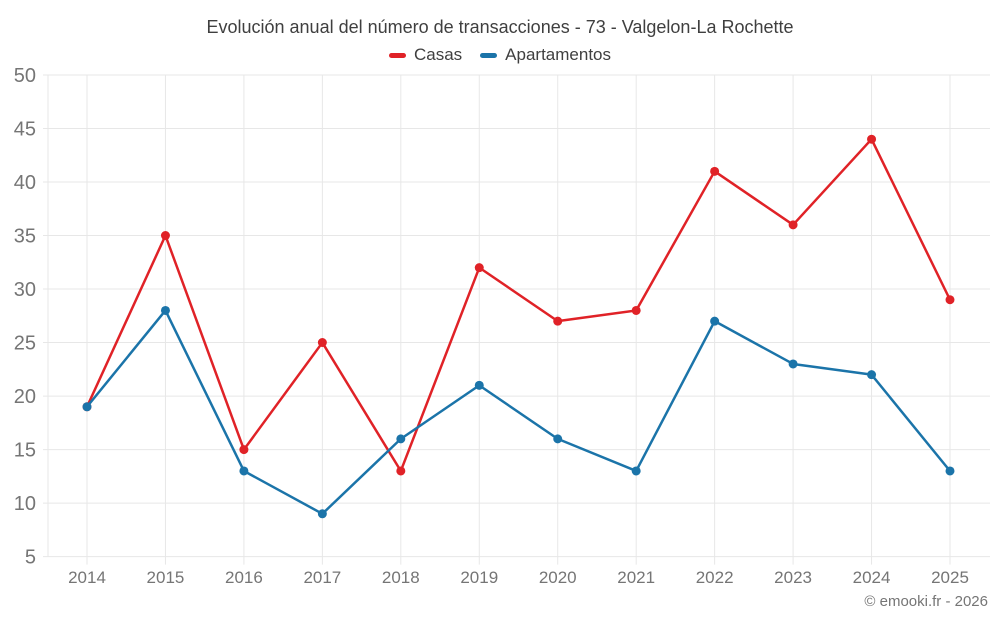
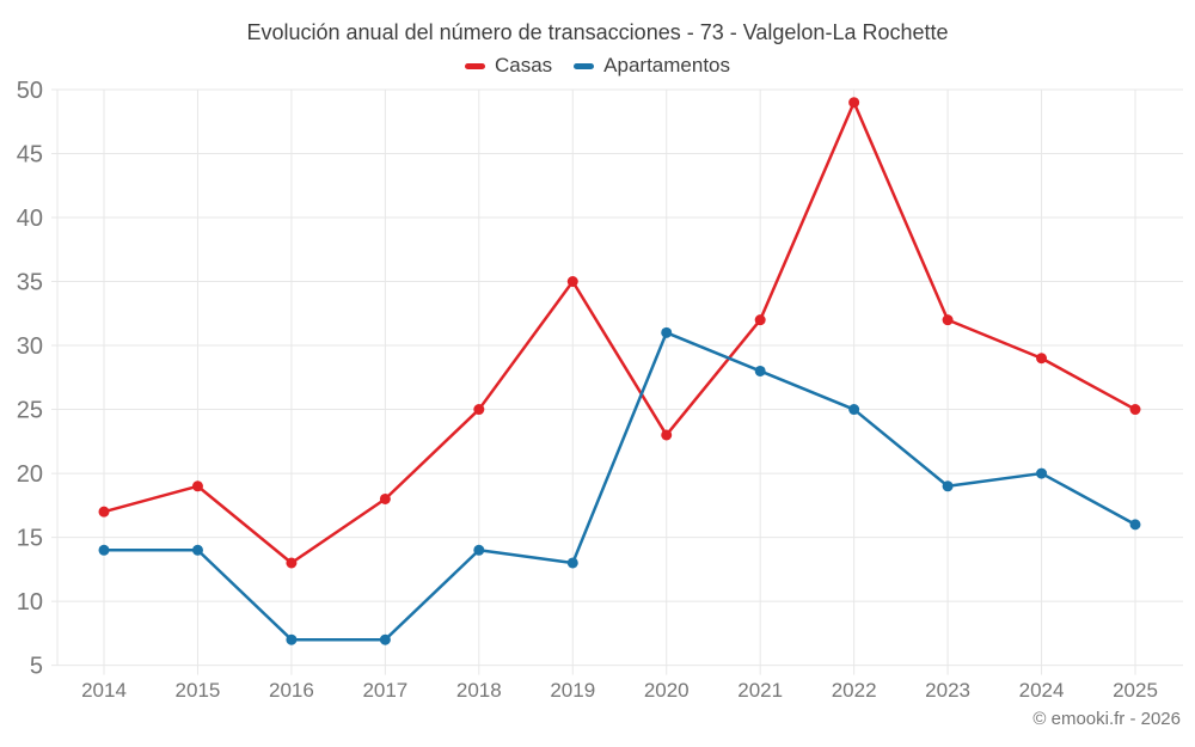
Casas/2014: 19 -> 17
Apartamentos/2014: 19 -> 14
Casas/2015: 35 -> 19
Apartamentos/2015: 28 -> 14
Casas/2016: 15 -> 13
Apartamentos/2016: 13 -> 7
Casas/2017: 25 -> 18
Apartamentos/2017: 9 -> 7
Casas/2018: 13 -> 25
Apartamentos/2018: 16 -> 14
Casas/2019: 32 -> 35
Apartamentos/2019: 21 -> 13
Casas/2020: 27 -> 23
Apartamentos/2020: 16 -> 31
Casas/2021: 28 -> 32
Apartamentos/2021: 13 -> 28
Casas/2022: 41 -> 49
Apartamentos/2022: 27 -> 25
Casas/2023: 36 -> 32
Apartamentos/2023: 23 -> 19
Casas/2024: 44 -> 29
Apartamentos/2024: 22 -> 20
Casas/2025: 29 -> 25
Apartamentos/2025: 13 -> 16
